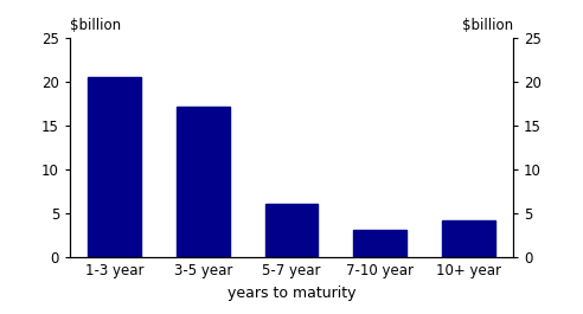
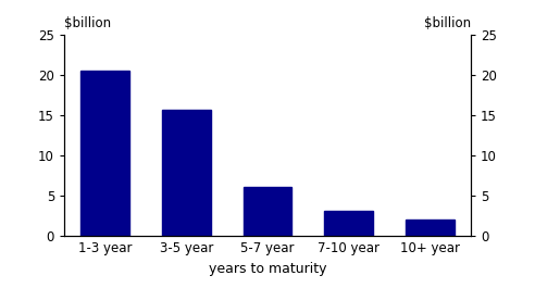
3-5 year: 17.2 -> 15.7
10+ year: 4.2 -> 2.0
